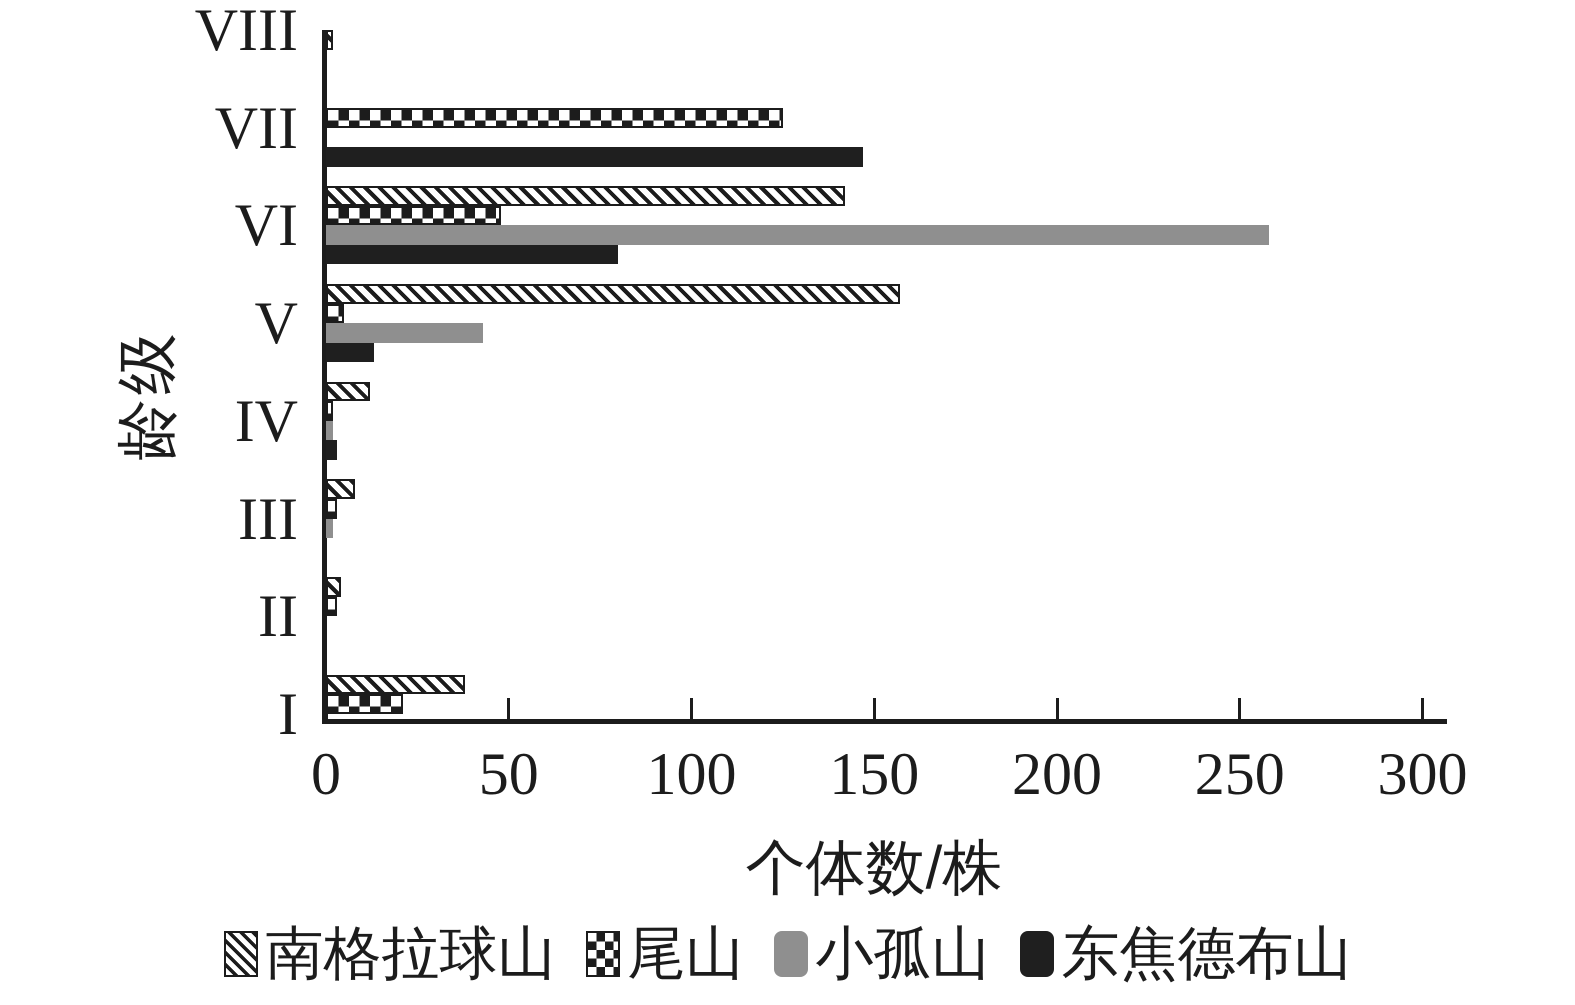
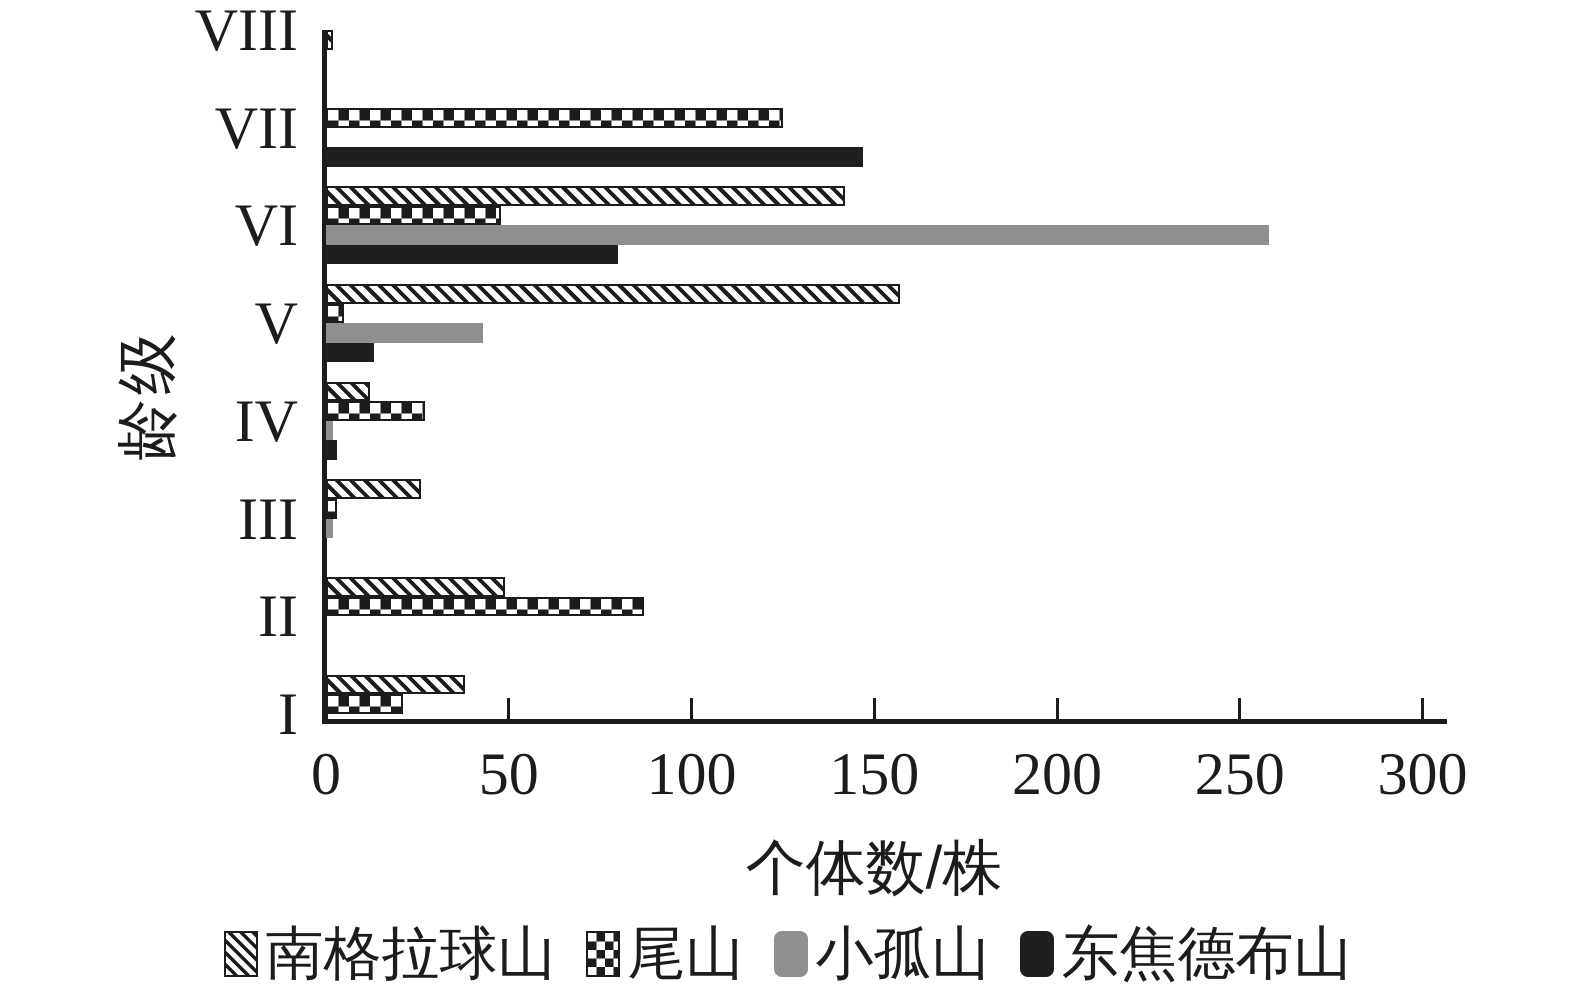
尾山/IV: 2 -> 27
南格拉球山/III: 8 -> 26
南格拉球山/II: 4 -> 49
尾山/II: 3 -> 87
